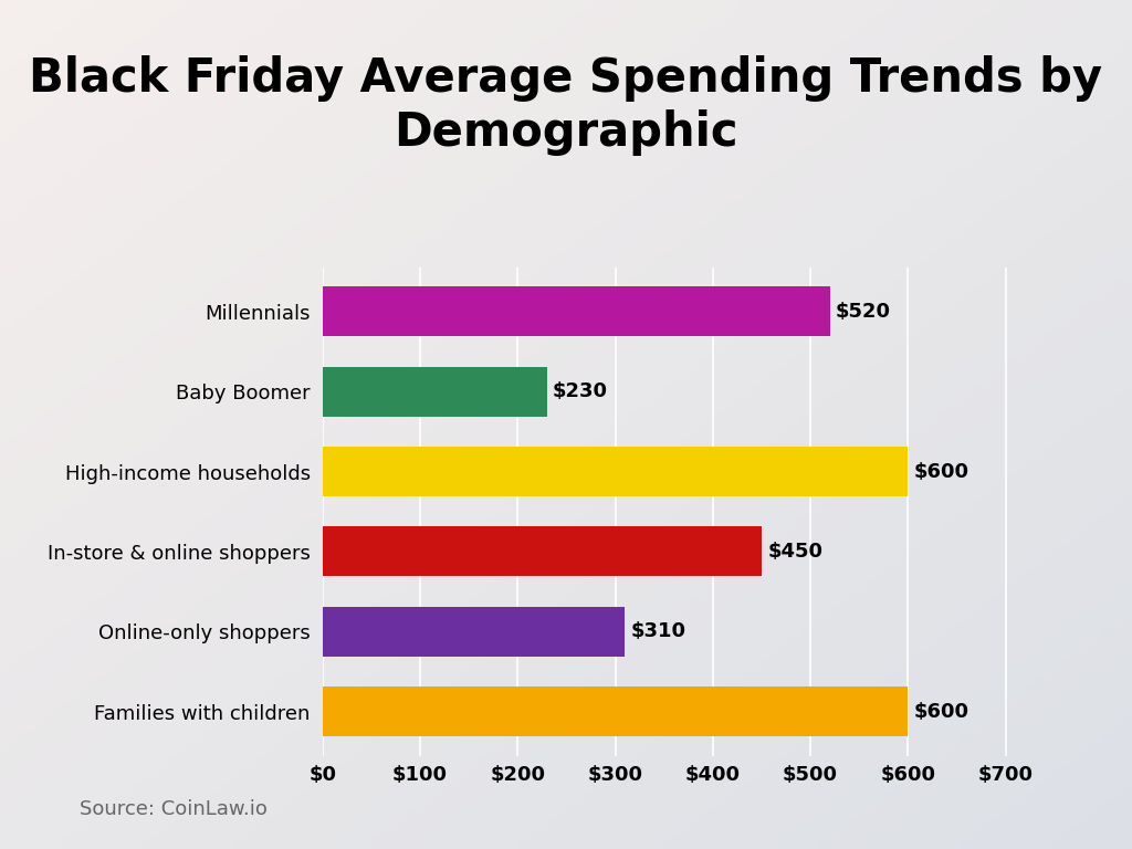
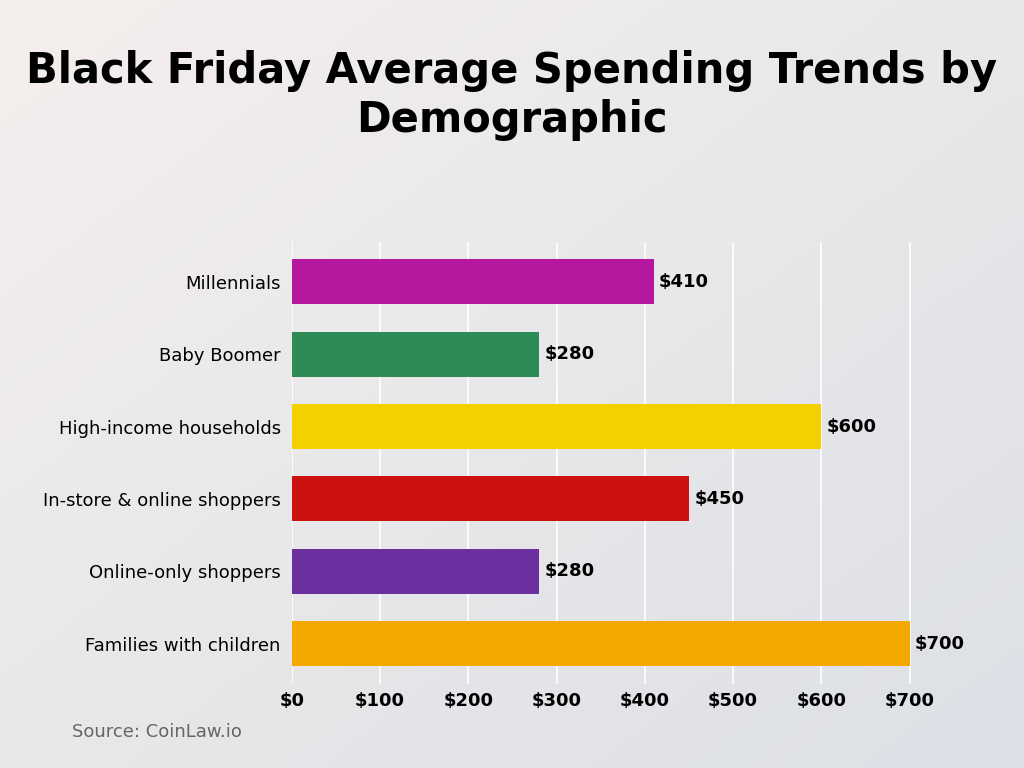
Millennials: $520 -> $410
Baby Boomer: $230 -> $280
Online-only shoppers: $310 -> $280
Families with children: $600 -> $700
